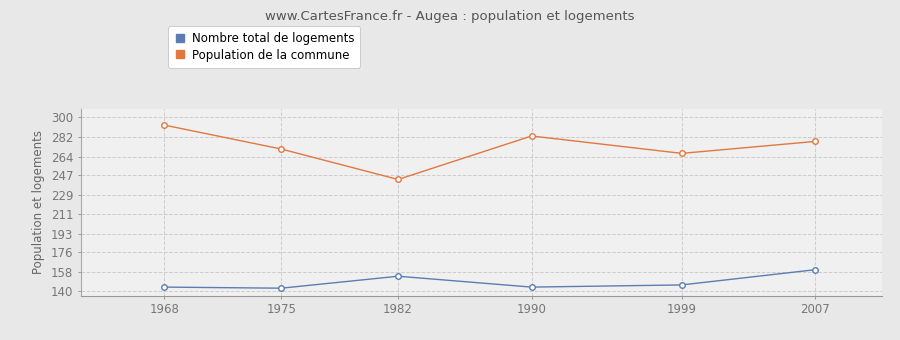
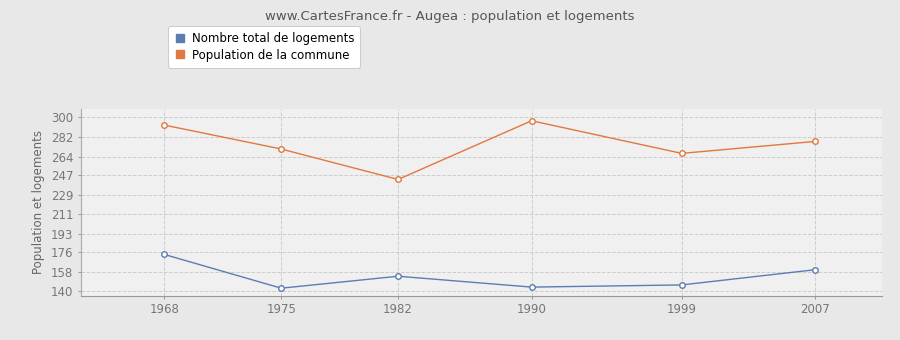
Nombre total de logements/1968: 144 -> 174
Population de la commune/1990: 283 -> 297
